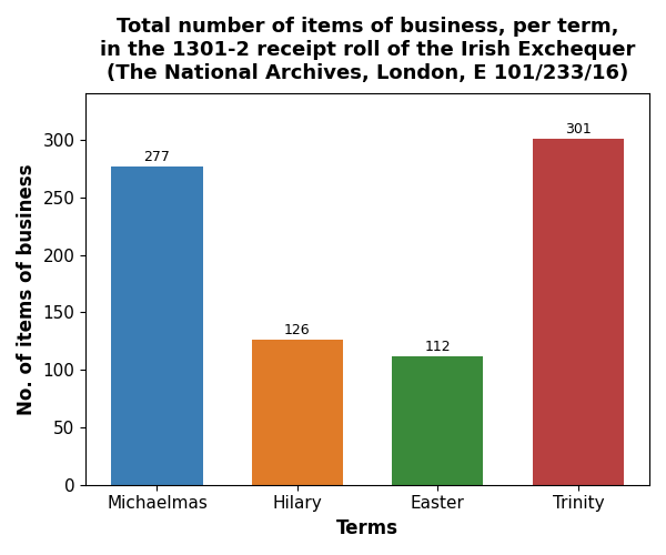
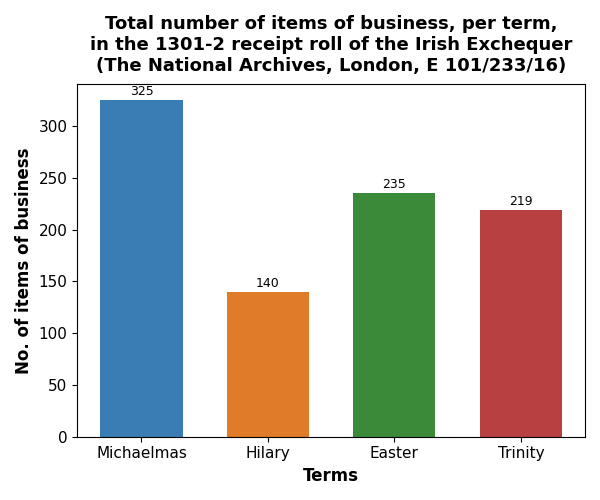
Michaelmas: 277 -> 325
Hilary: 126 -> 140
Easter: 112 -> 235
Trinity: 301 -> 219
